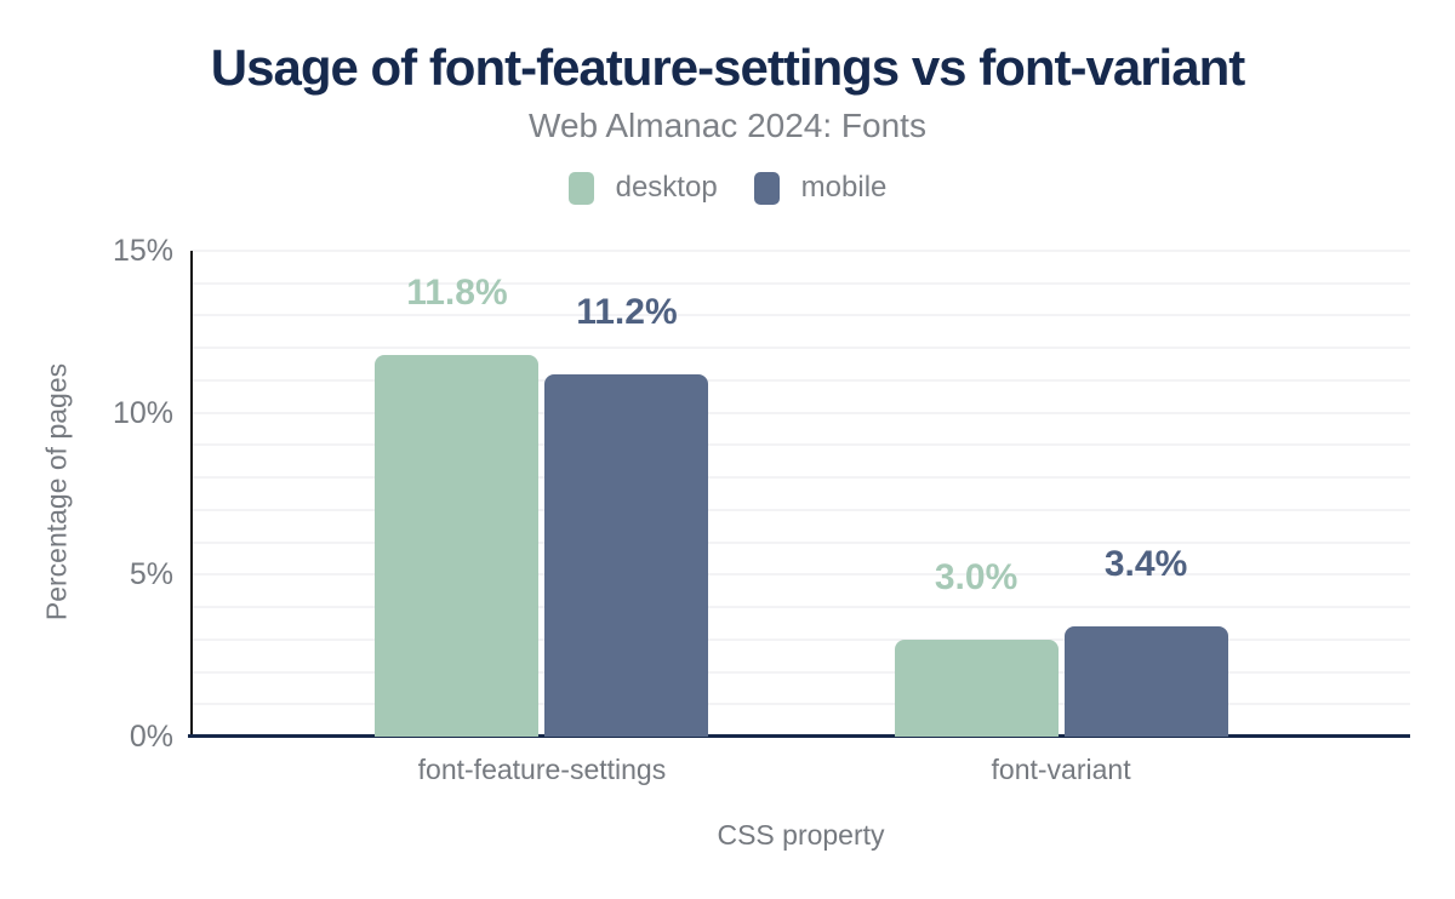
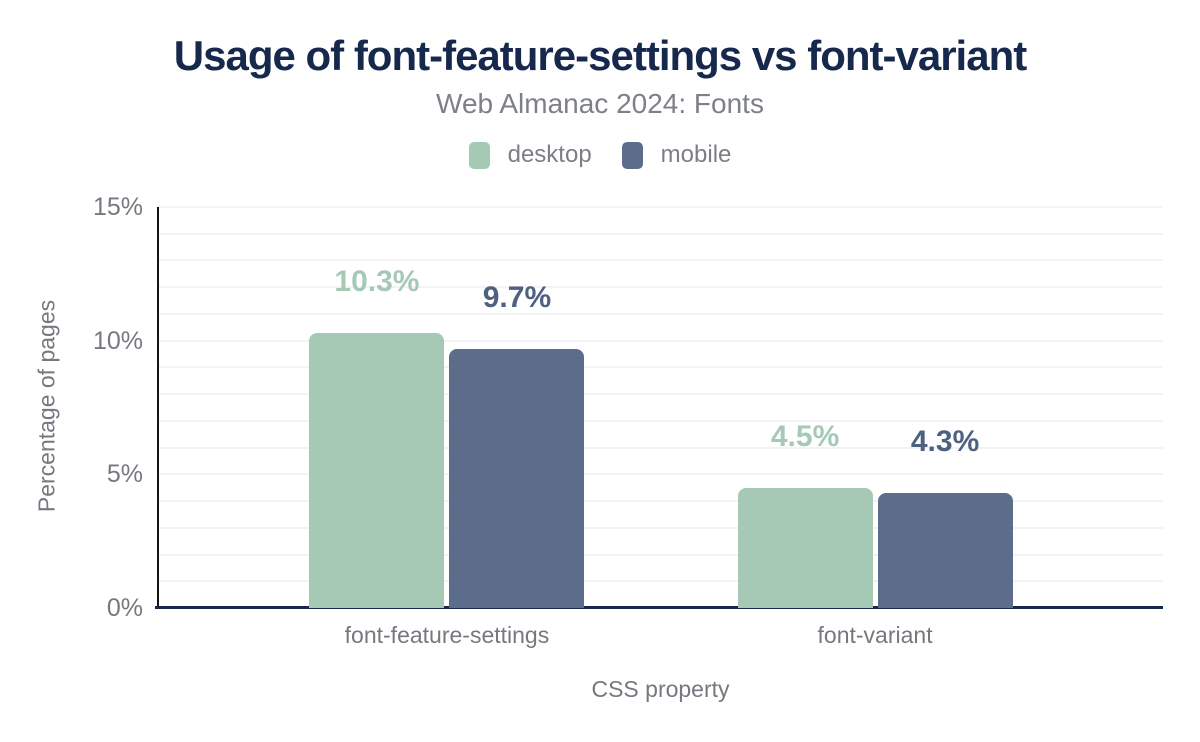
desktop/font-feature-settings: 11.8% -> 10.3%
mobile/font-feature-settings: 11.2% -> 9.7%
desktop/font-variant: 3.0% -> 4.5%
mobile/font-variant: 3.4% -> 4.3%
